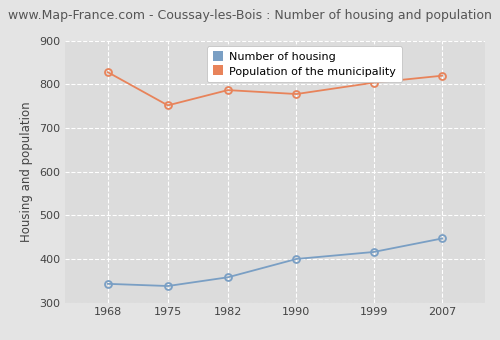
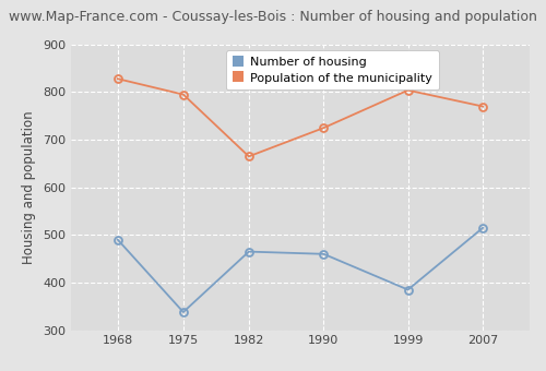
Number of housing/1968: 343 -> 490
Population of the municipality/1975: 752 -> 795
Number of housing/1982: 358 -> 465
Population of the municipality/1982: 787 -> 665
Number of housing/1990: 400 -> 460
Population of the municipality/1990: 778 -> 725
Number of housing/1999: 416 -> 385
Number of housing/2007: 447 -> 515
Population of the municipality/2007: 820 -> 770
